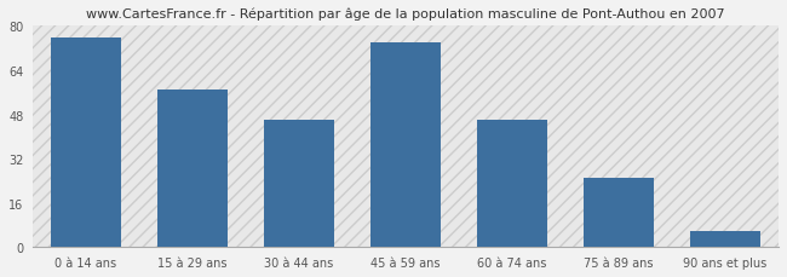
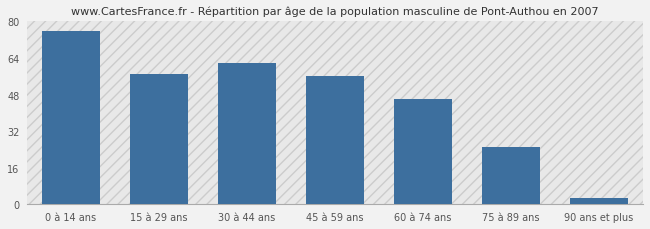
30 à 44 ans: 46 -> 62
45 à 59 ans: 74 -> 56
90 ans et plus: 6 -> 3
